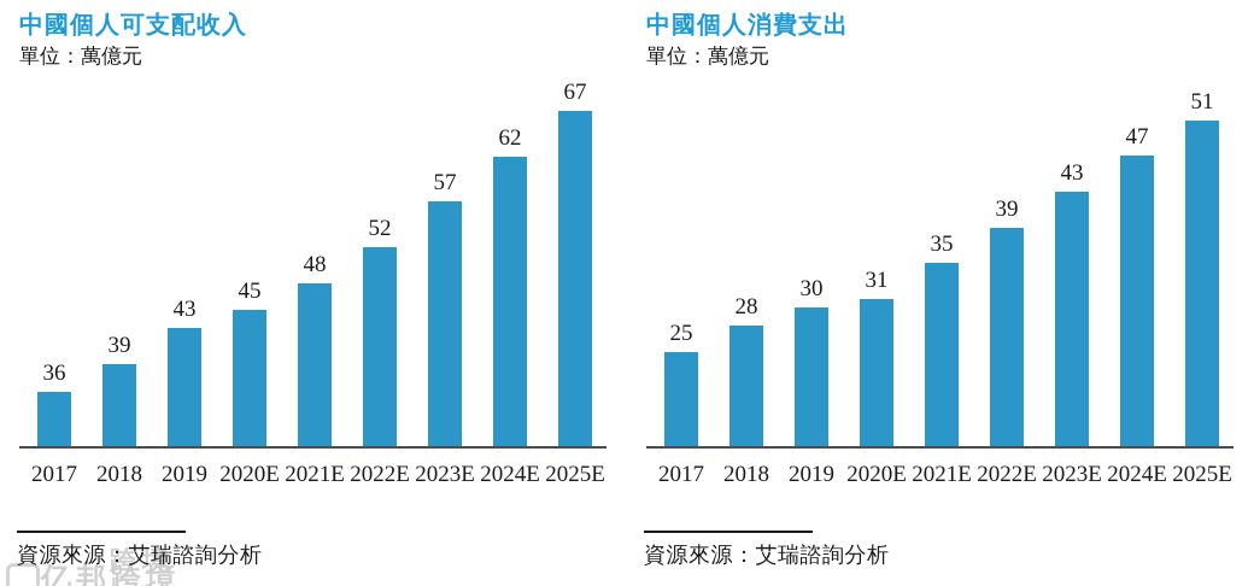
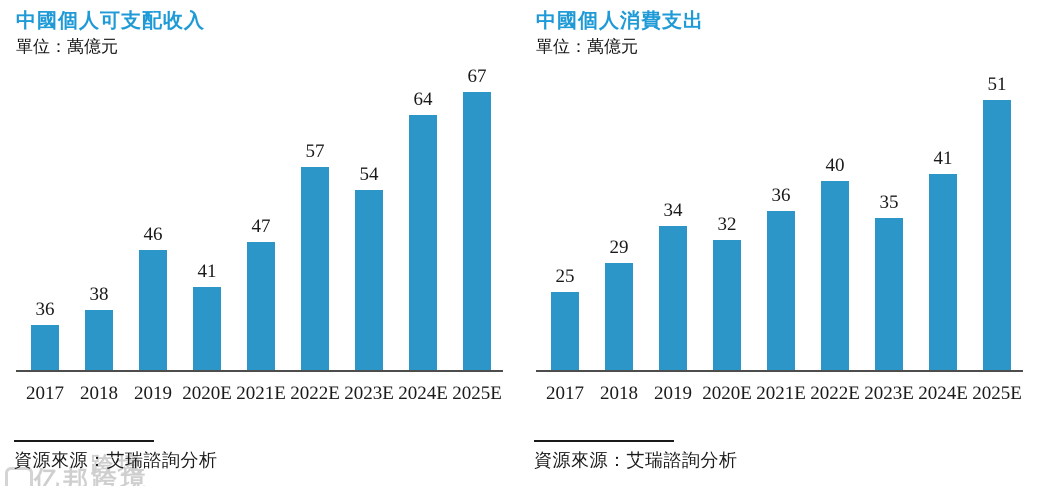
中國個人可支配收入/2018: 39 -> 38
中國個人可支配收入/2019: 43 -> 46
中國個人可支配收入/2020E: 45 -> 41
中國個人可支配收入/2021E: 48 -> 47
中國個人可支配收入/2022E: 52 -> 57
中國個人可支配收入/2023E: 57 -> 54
中國個人可支配收入/2024E: 62 -> 64
中國個人消費支出/2018: 28 -> 29
中國個人消費支出/2019: 30 -> 34
中國個人消費支出/2020E: 31 -> 32
中國個人消費支出/2021E: 35 -> 36
中國個人消費支出/2022E: 39 -> 40
中國個人消費支出/2023E: 43 -> 35
中國個人消費支出/2024E: 47 -> 41
